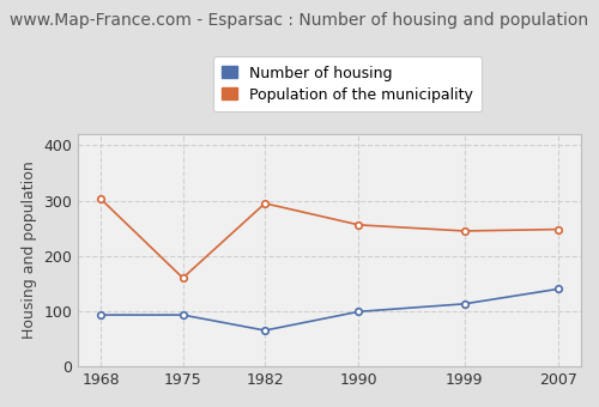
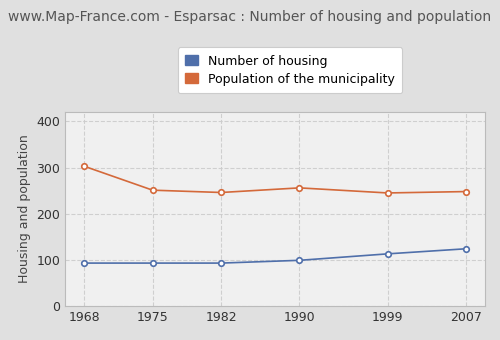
Population of the municipality/1975: 160 -> 251
Number of housing/1982: 65 -> 93
Population of the municipality/1982: 295 -> 246
Number of housing/2007: 140 -> 124
